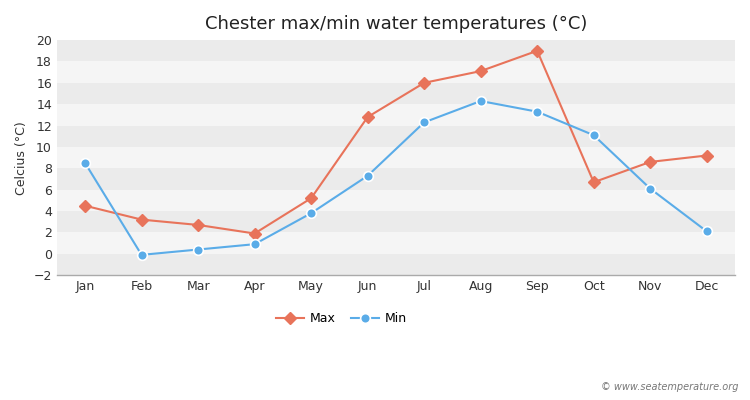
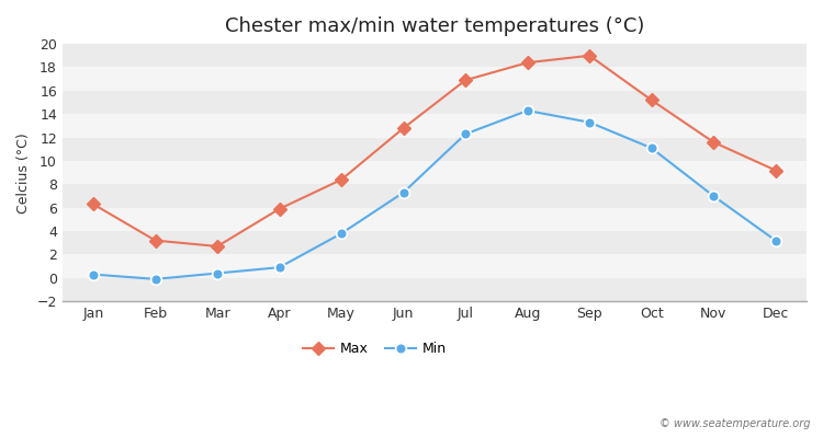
Max/Jan: 4.5 -> 6.3
Min/Jan: 8.5 -> 0.3
Max/Apr: 1.9 -> 5.9
Max/May: 5.2 -> 8.4
Max/Jul: 16.0 -> 16.9
Max/Aug: 17.1 -> 18.4
Max/Oct: 6.7 -> 15.2
Max/Nov: 8.6 -> 11.6
Min/Nov: 6.1 -> 7.0
Min/Dec: 2.1 -> 3.2
